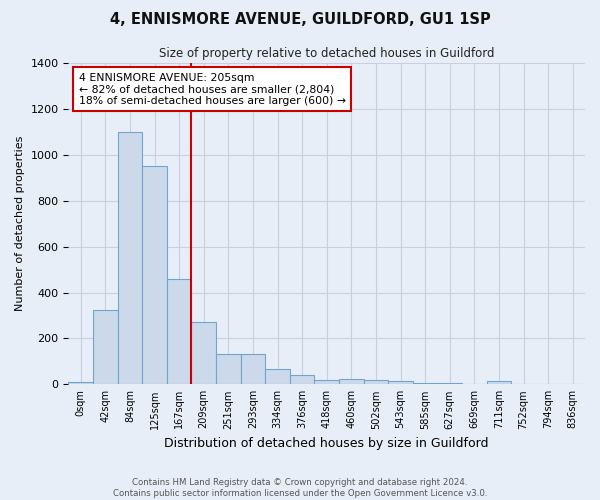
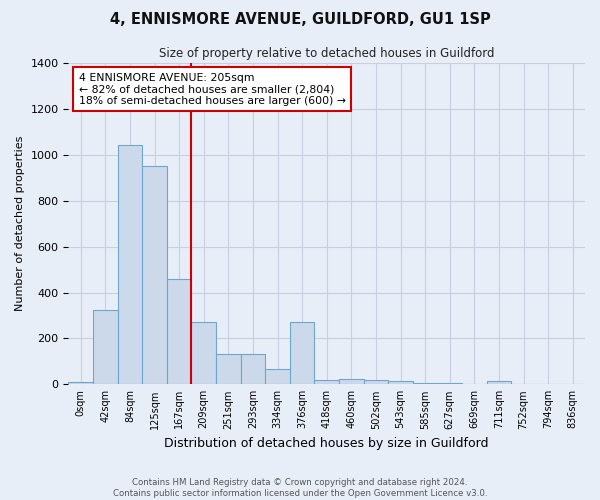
84sqm: 1100 -> 1045
376sqm: 40 -> 270
